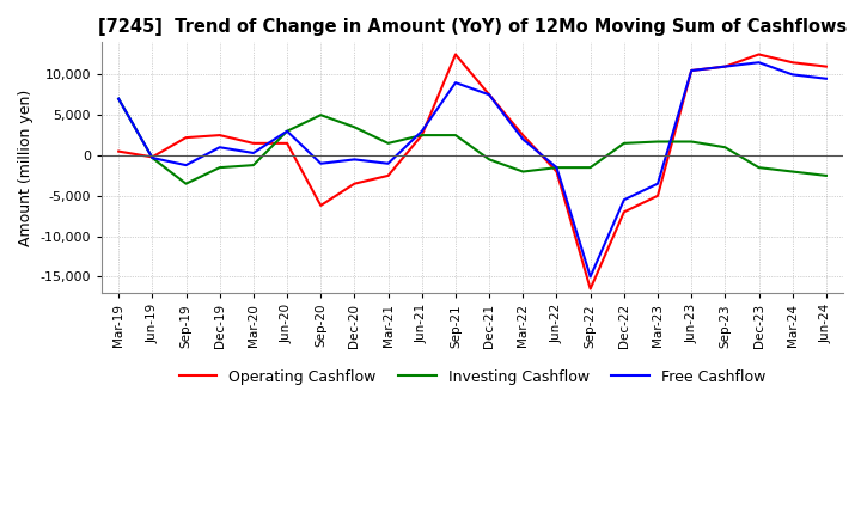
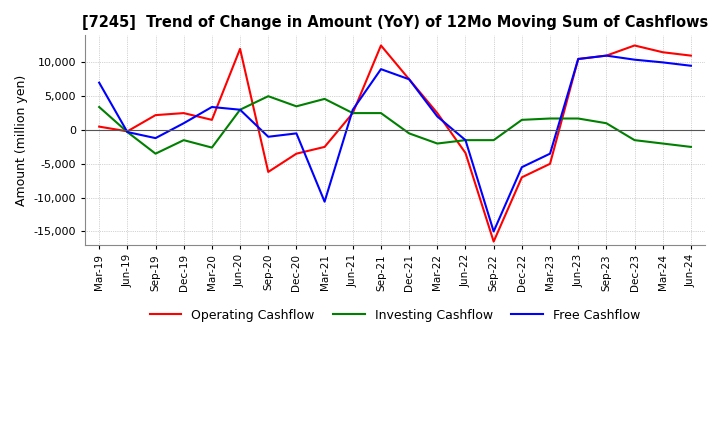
Investing Cashflow/Mar-19: 7,000 -> 3,400
Investing Cashflow/Mar-20: -1,200 -> -2,600
Free Cashflow/Mar-20: 300 -> 3,400
Operating Cashflow/Jun-20: 1,500 -> 12,000
Investing Cashflow/Mar-21: 1,500 -> 4,600
Free Cashflow/Mar-21: -1,000 -> -10,600
Operating Cashflow/Jun-22: -2,000 -> -3,400
Free Cashflow/Dec-23: 11,500 -> 10,400
